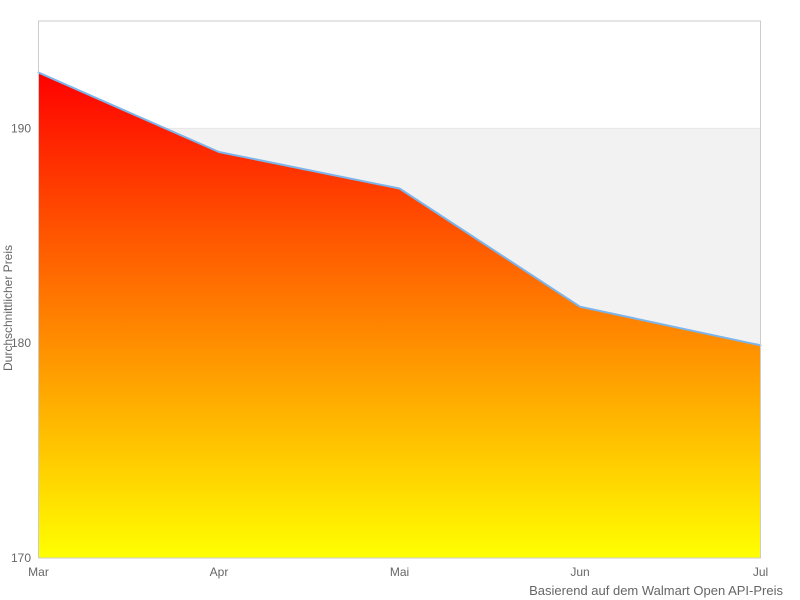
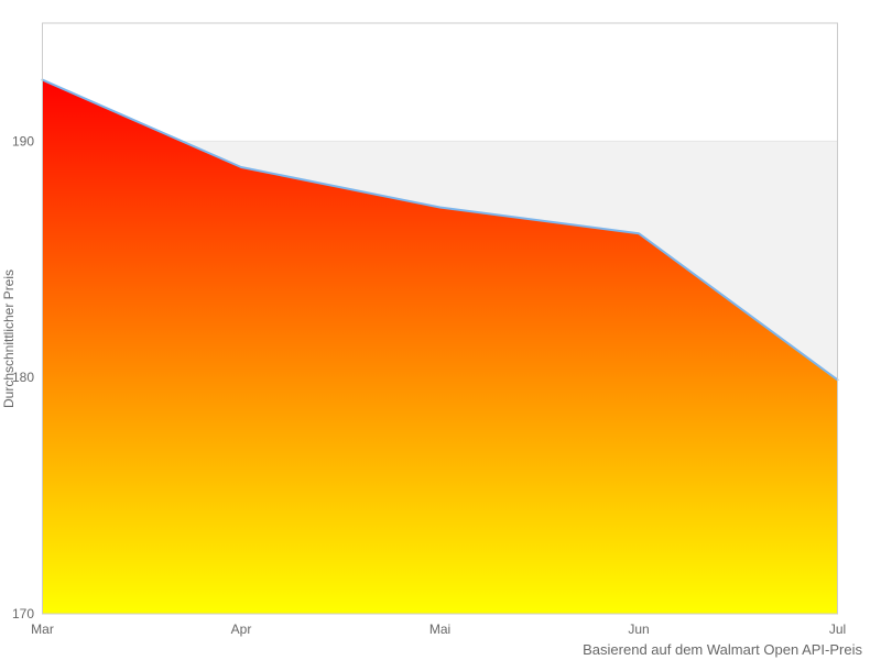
Jun: 181.7 -> 186.1
